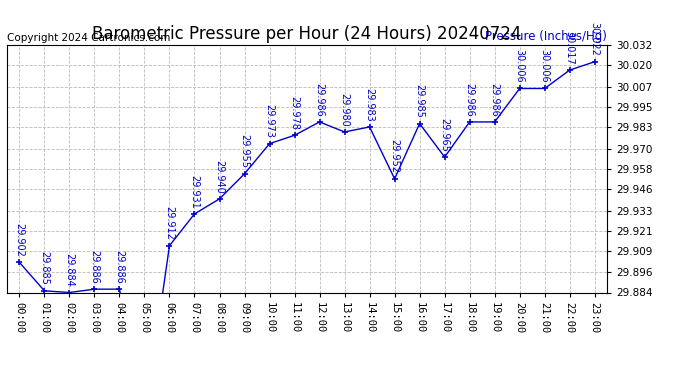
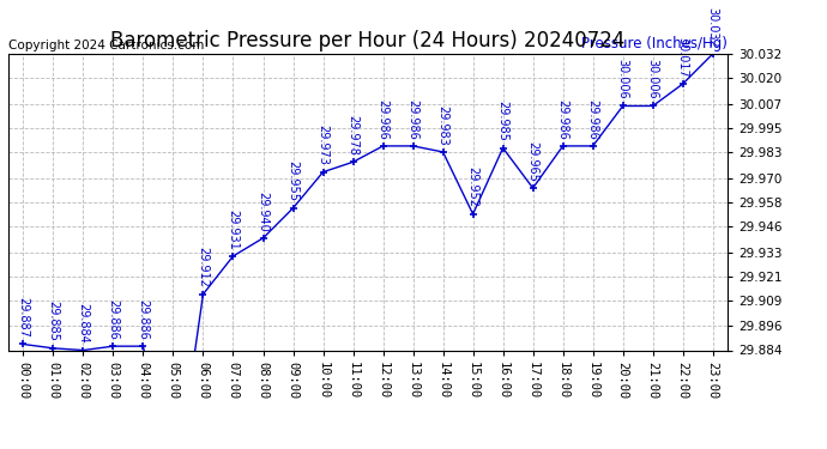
00:00: 29.902 -> 29.887
13:00: 29.980 -> 29.986
23:00: 30.022 -> 30.032
